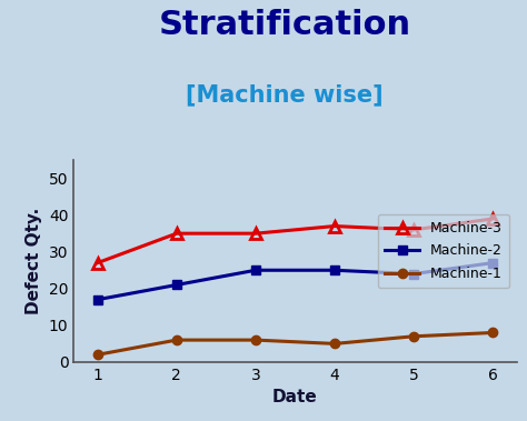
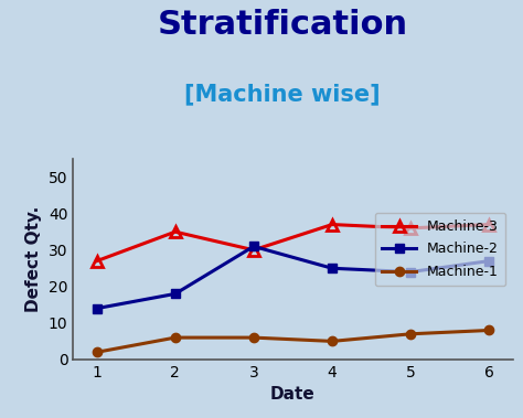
Machine-2/1: 17 -> 14
Machine-2/2: 21 -> 18
Machine-3/3: 35 -> 30
Machine-2/3: 25 -> 31
Machine-3/6: 39 -> 37
